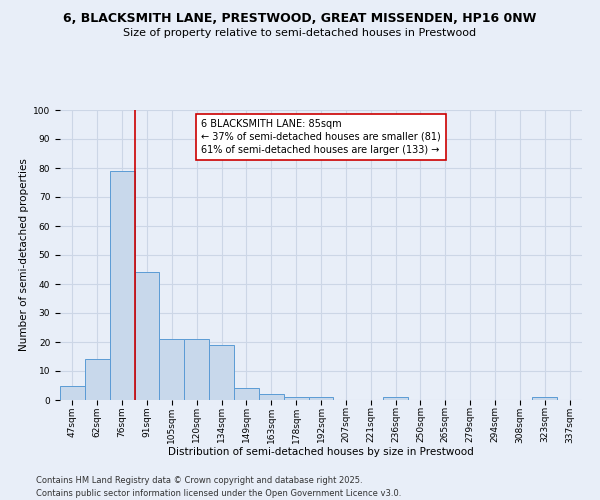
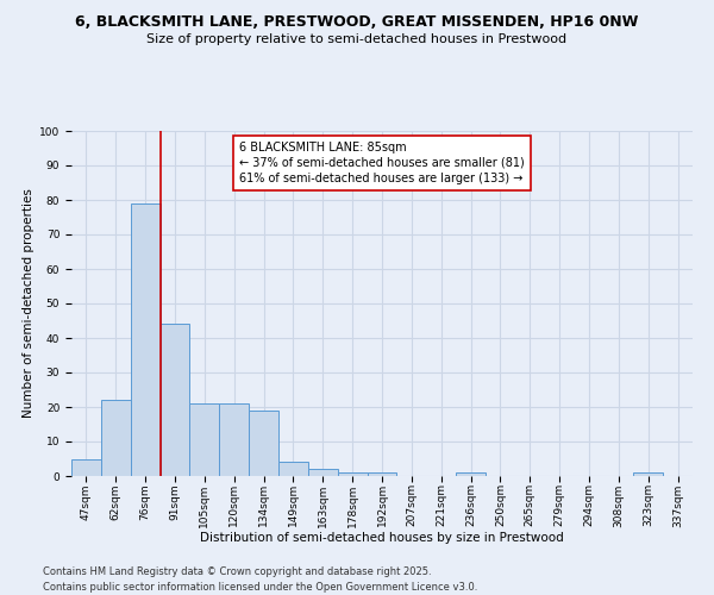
62sqm: 14 -> 22
